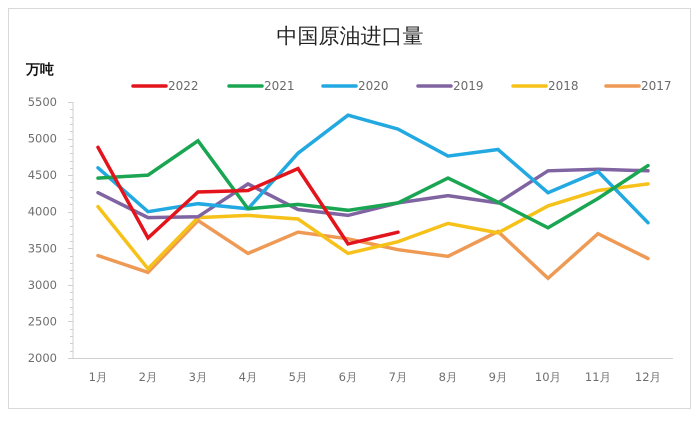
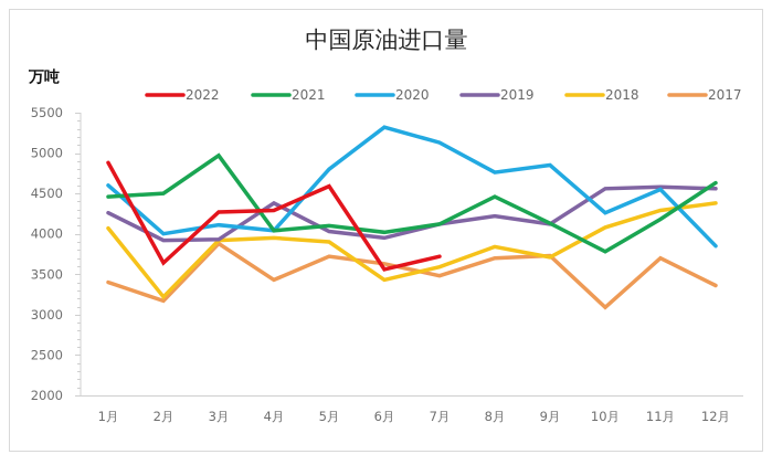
2017/8月: 3400 -> 3700
